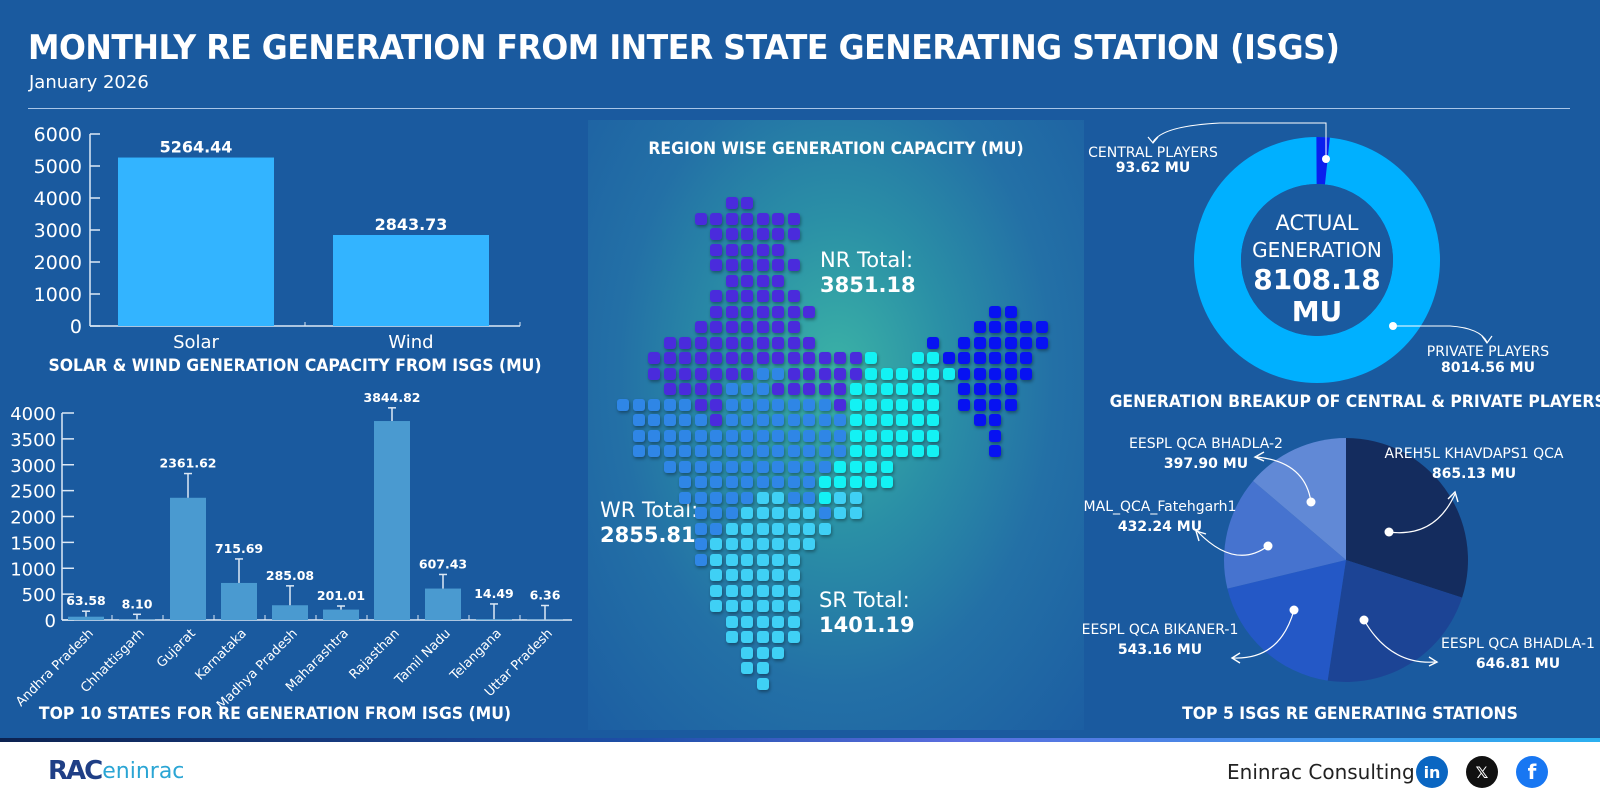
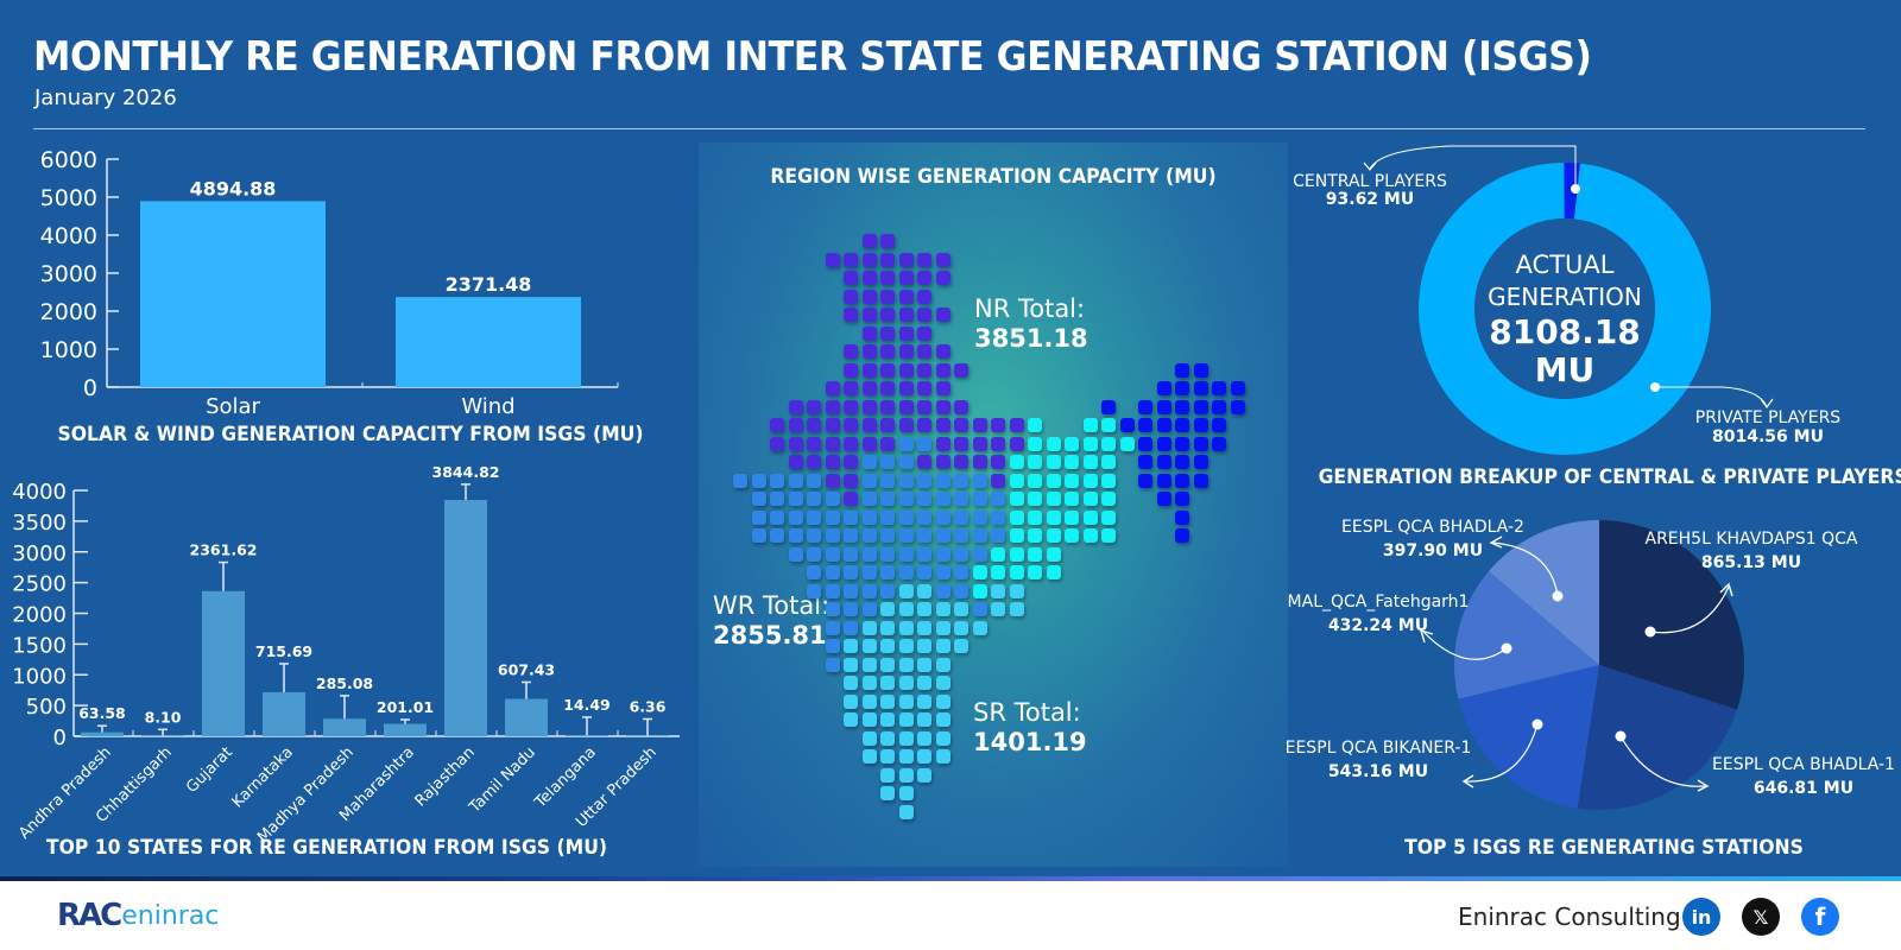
SOLAR & WIND GENERATION CAPACITY FROM ISGS (MU)/Solar: 5264.44 -> 4894.88
SOLAR & WIND GENERATION CAPACITY FROM ISGS (MU)/Wind: 2843.73 -> 2371.48
